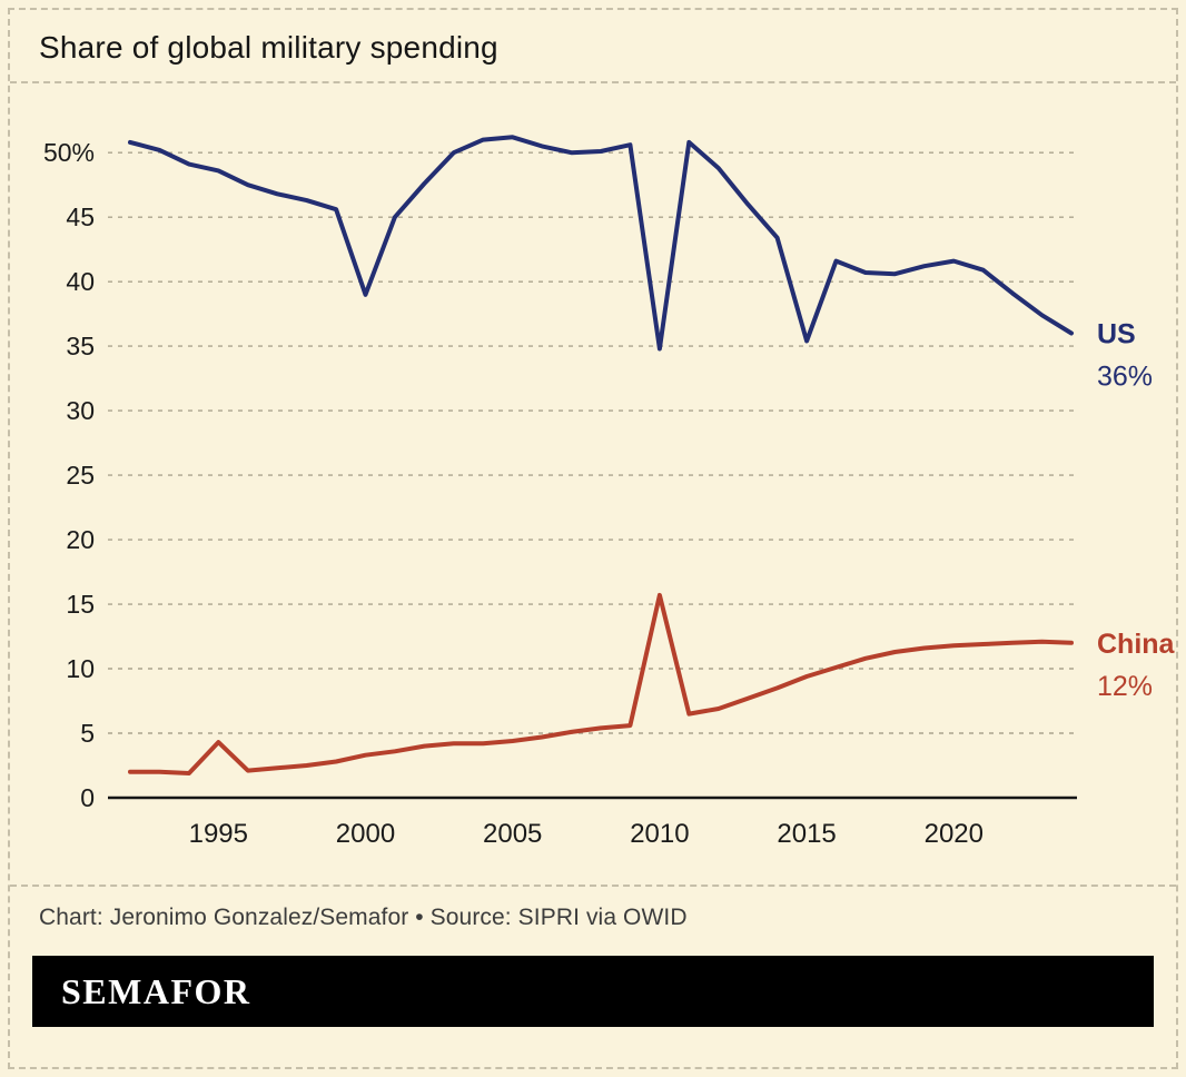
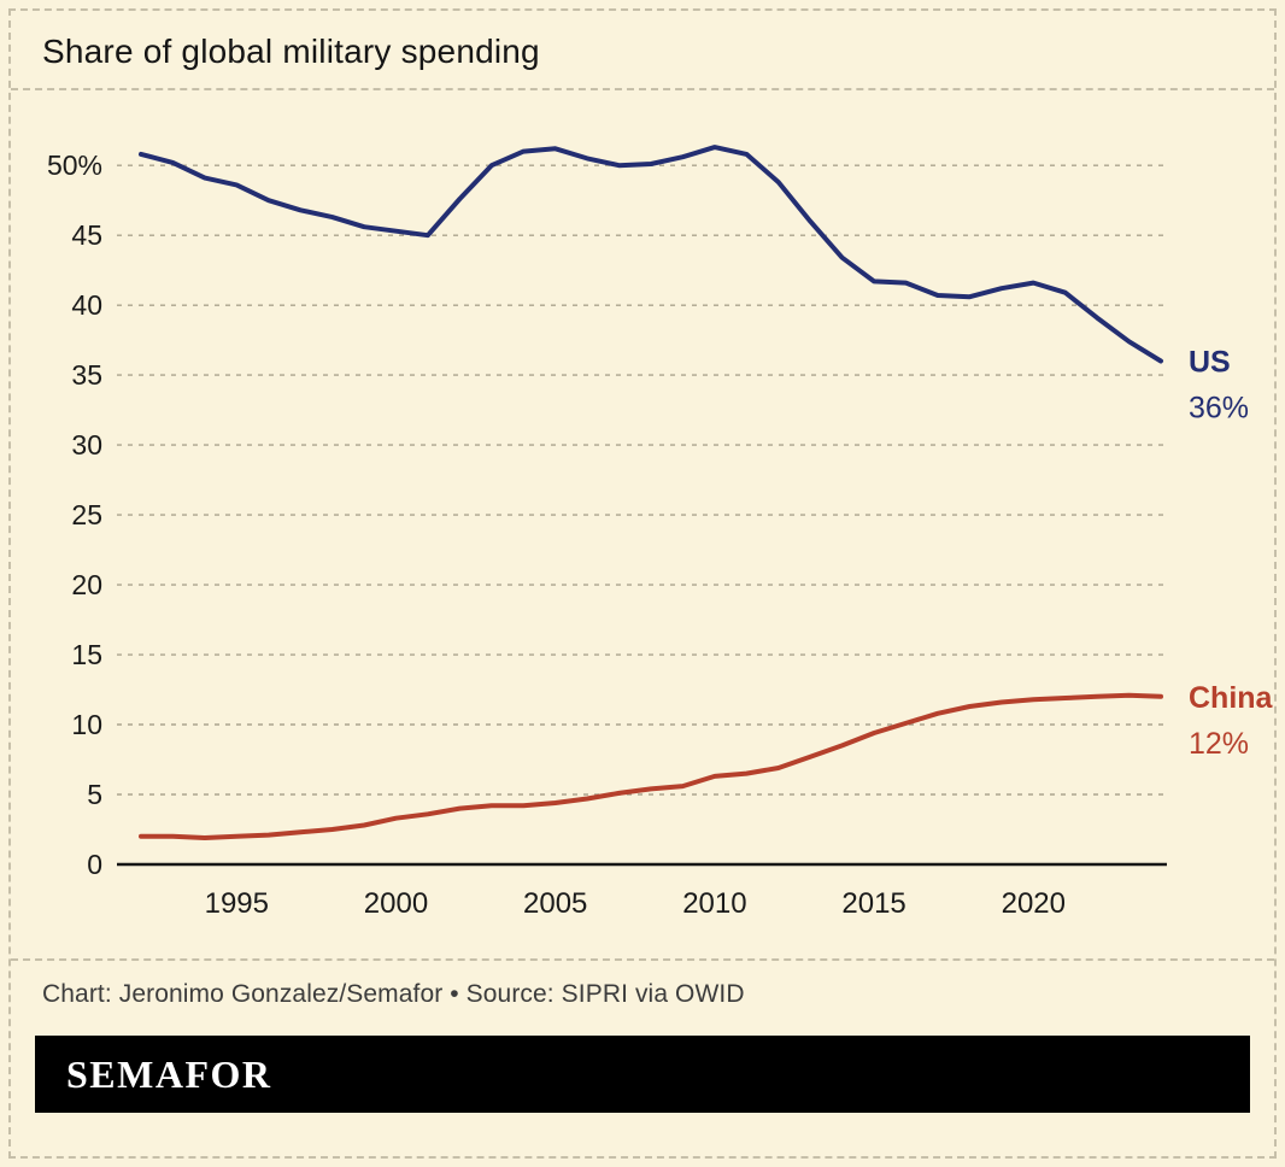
China/1995: 4.3% -> 2.0%
US/2000: 39.0% -> 45.3%
US/2010: 34.8% -> 51.3%
China/2010: 15.7% -> 6.3%
US/2015: 35.4% -> 41.7%
